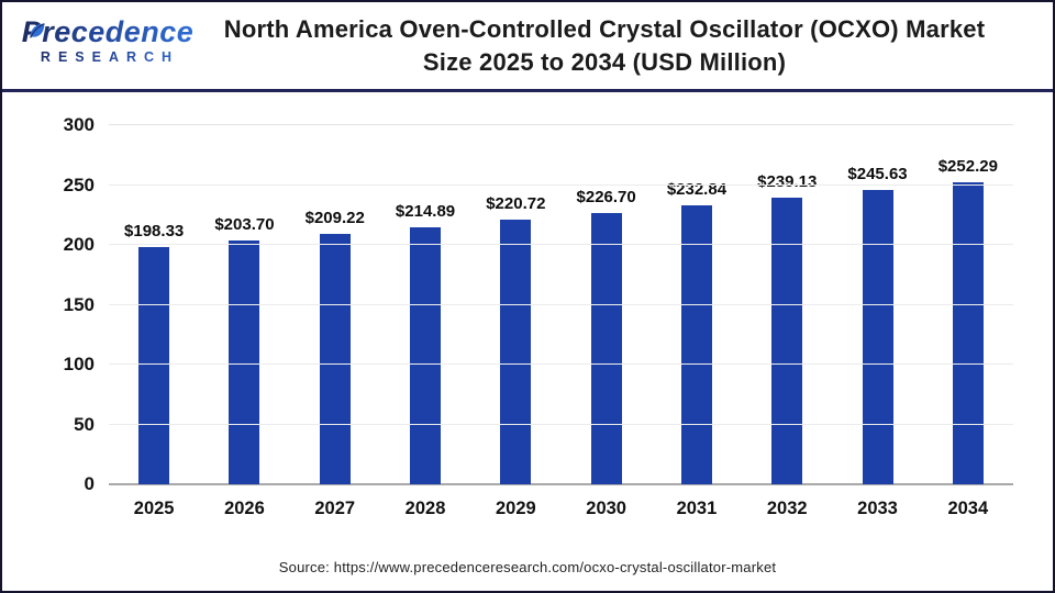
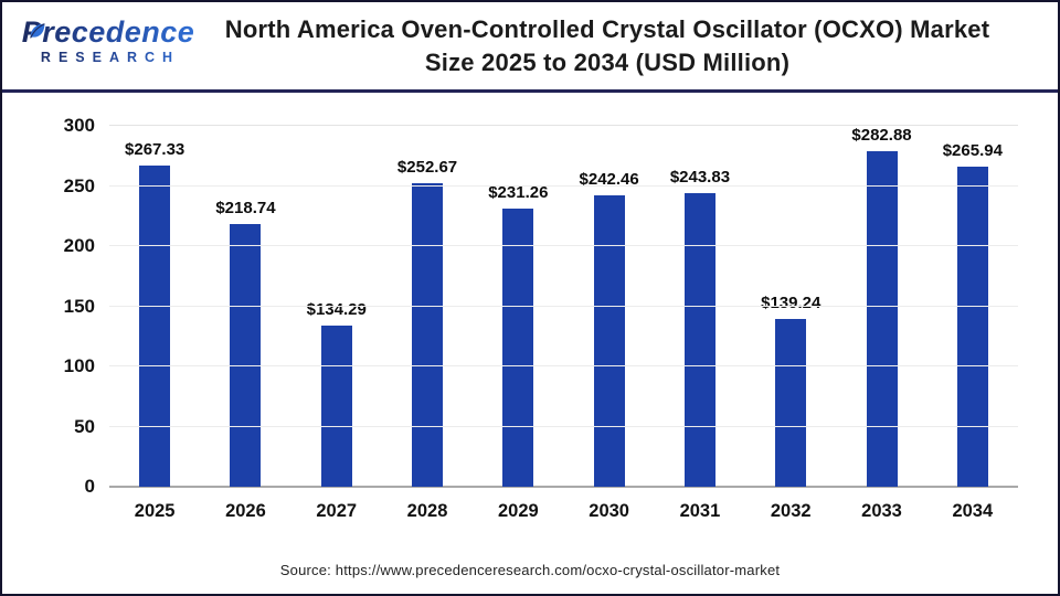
2025: $198.33 -> $267.33
2026: $203.70 -> $218.74
2027: $209.22 -> $134.29
2028: $214.89 -> $252.67
2029: $220.72 -> $231.26
2030: $226.70 -> $242.46
2031: $232.84 -> $243.83
2032: $239.13 -> $139.24
2033: $245.63 -> $282.88
2034: $252.29 -> $265.94
